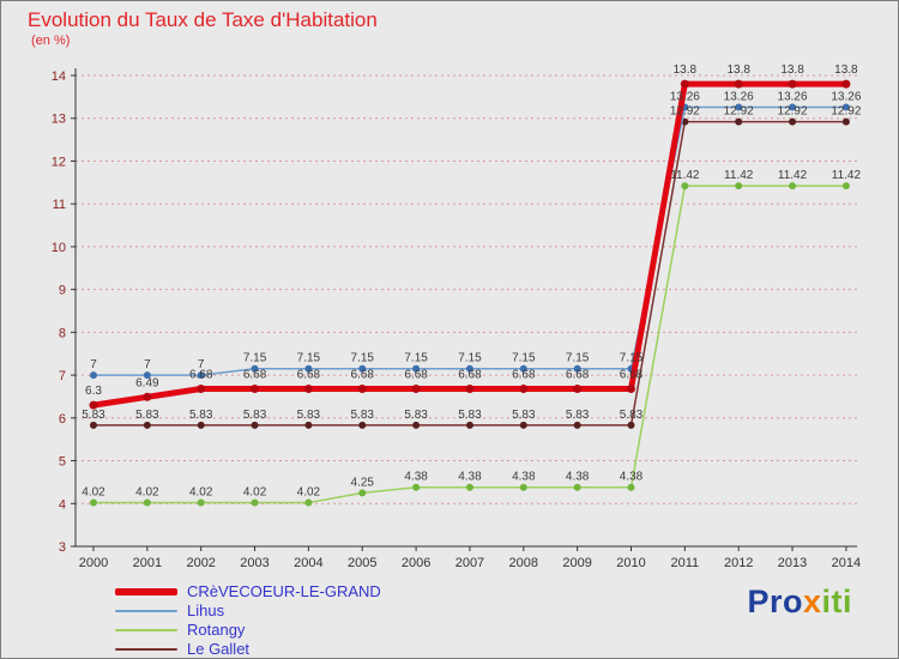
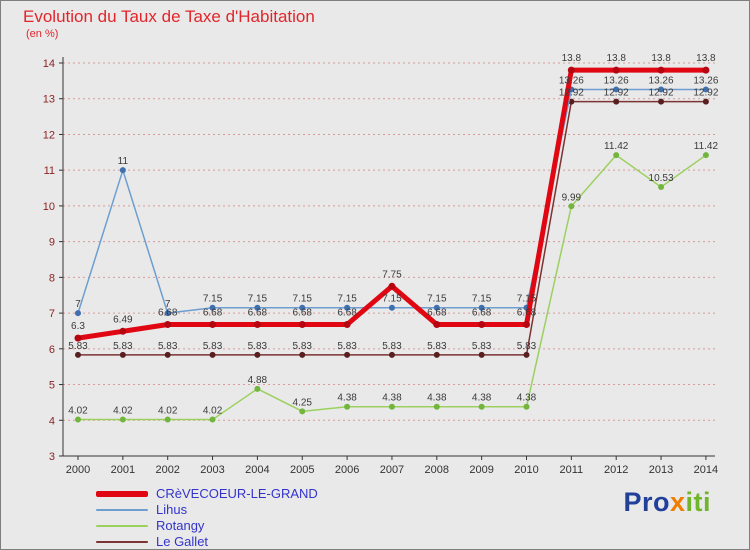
Lihus/2001: 7 -> 11
Rotangy/2004: 4.02 -> 4.88
CRèVECOEUR-LE-GRAND/2007: 6.68 -> 7.75
Rotangy/2011: 11.42 -> 9.99
Rotangy/2013: 11.42 -> 10.53
